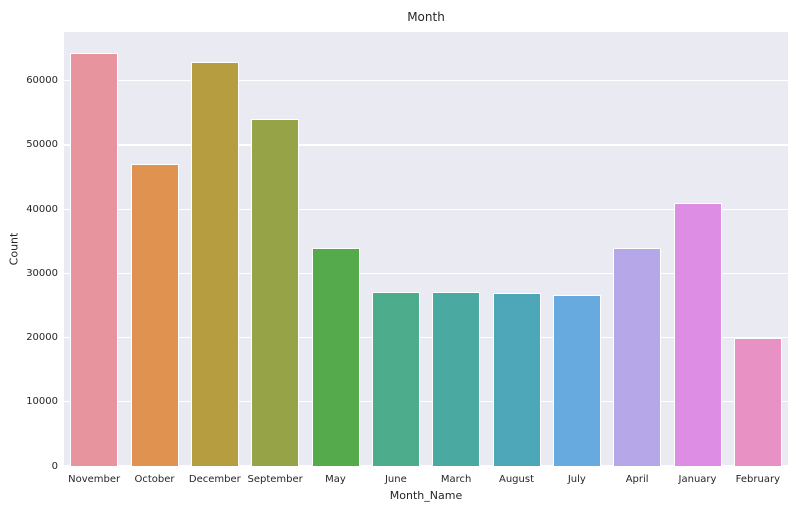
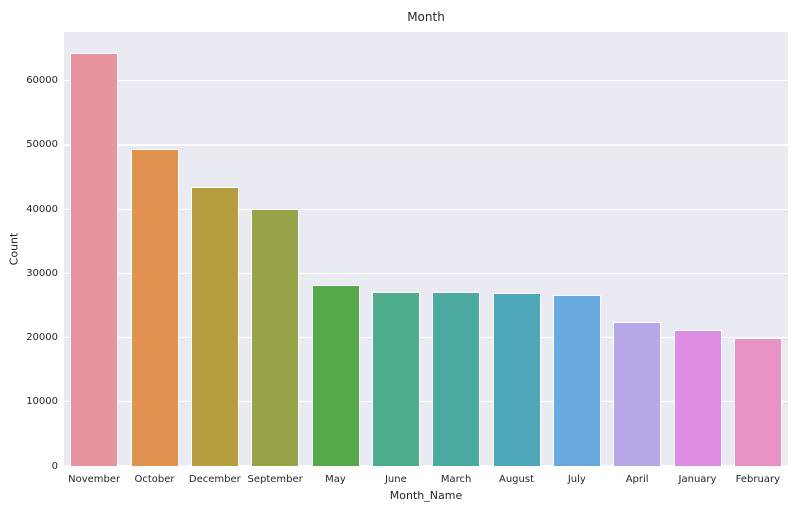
October: 47000 -> 49000
December: 63000 -> 44000
September: 54000 -> 40000
May: 34000 -> 28000
April: 34000 -> 22000
January: 41000 -> 21000
